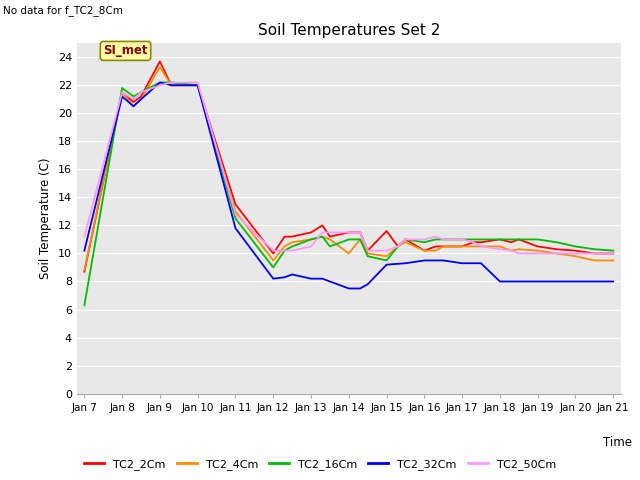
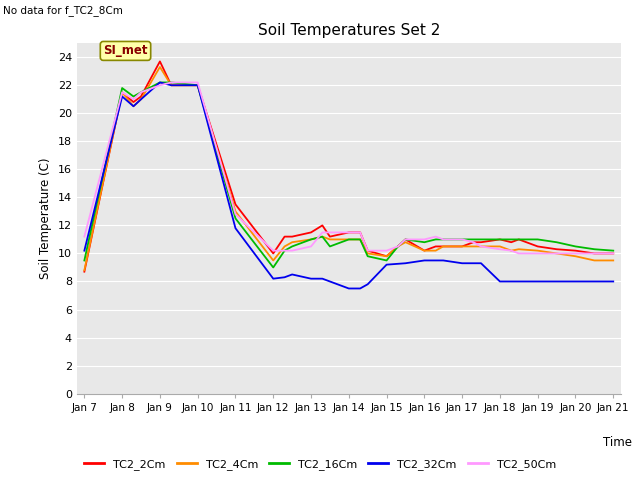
TC2_16Cm/Jan 7: 6.3 -> 9.5
TC2_4Cm/Jan 14: 10.0 -> 11.0
TC2_2Cm/Jan 15: 11.6 -> 9.8
